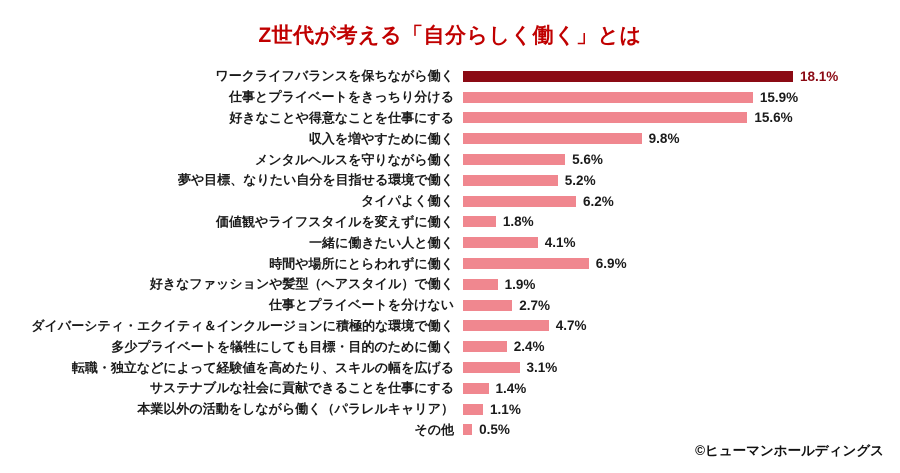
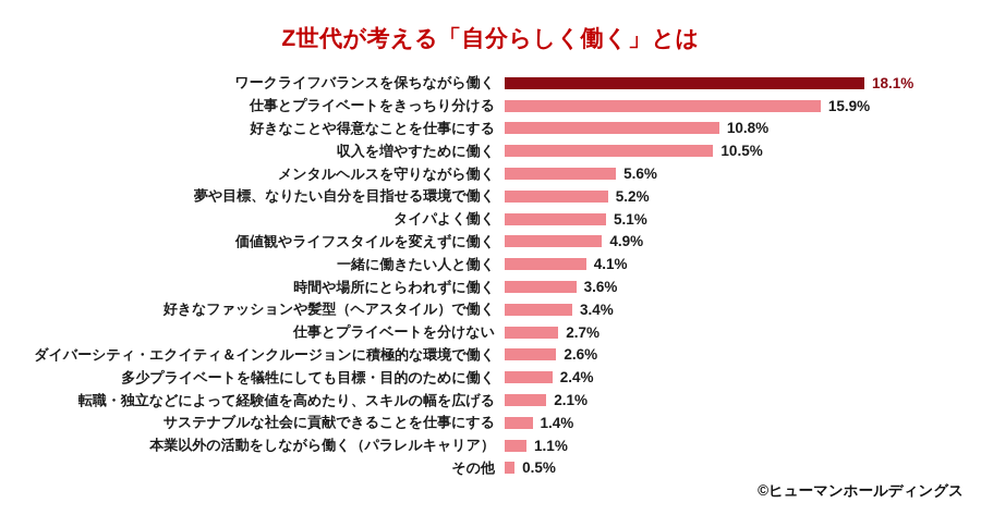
好きなことや得意なことを仕事にする: 15.6% -> 10.8%
収入を増やすために働く: 9.8% -> 10.5%
タイパよく働く: 6.2% -> 5.1%
価値観やライフスタイルを変えずに働く: 1.8% -> 4.9%
時間や場所にとらわれずに働く: 6.9% -> 3.6%
好きなファッションや髪型（ヘアスタイル）で働く: 1.9% -> 3.4%
ダイバーシティ・エクイティ＆インクルージョンに積極的な環境で働く: 4.7% -> 2.6%
転職・独立などによって経験値を高めたり、スキルの幅を広げる: 3.1% -> 2.1%
